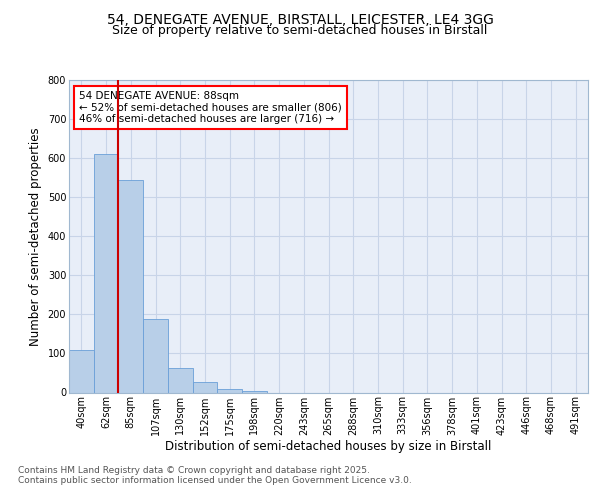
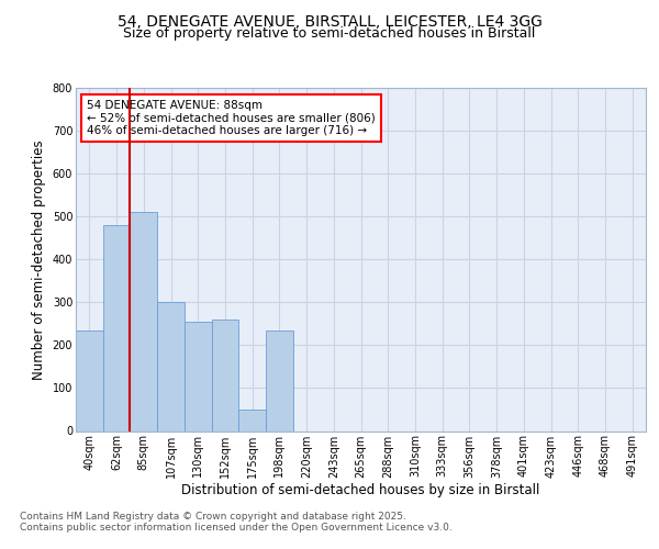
40sqm: 110 -> 235
62sqm: 610 -> 480
85sqm: 545 -> 510
107sqm: 188 -> 300
130sqm: 62 -> 255
152sqm: 28 -> 260
175sqm: 10 -> 50
198sqm: 5 -> 235
